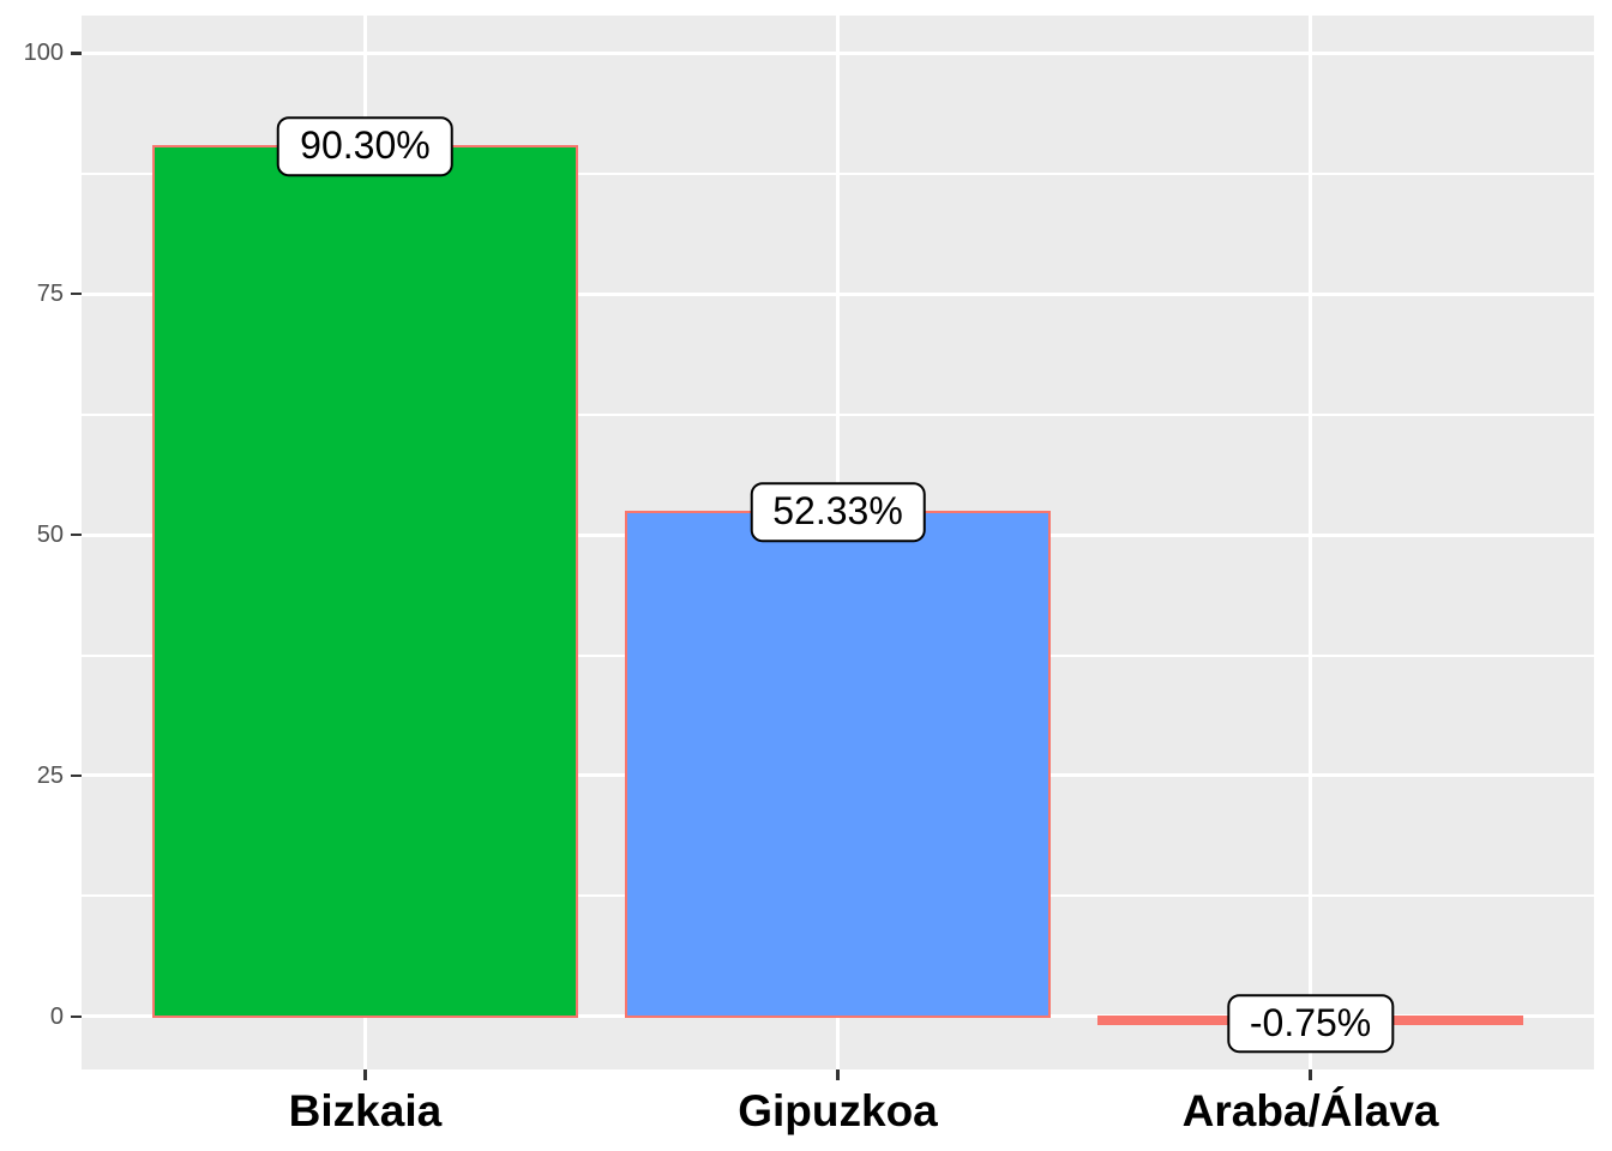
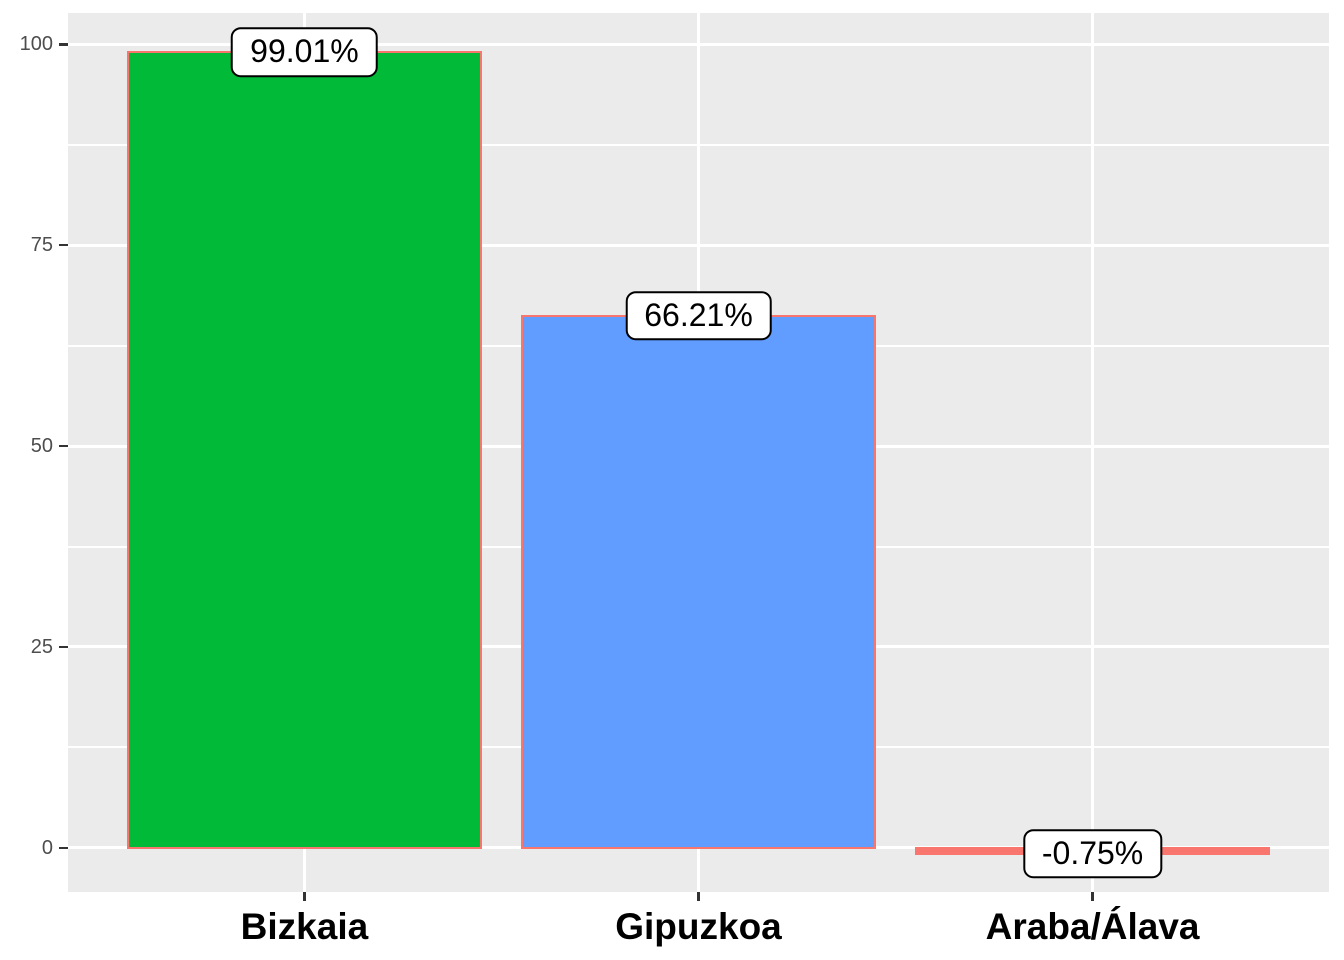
Bizkaia: 90.30% -> 99.01%
Gipuzkoa: 52.33% -> 66.21%
